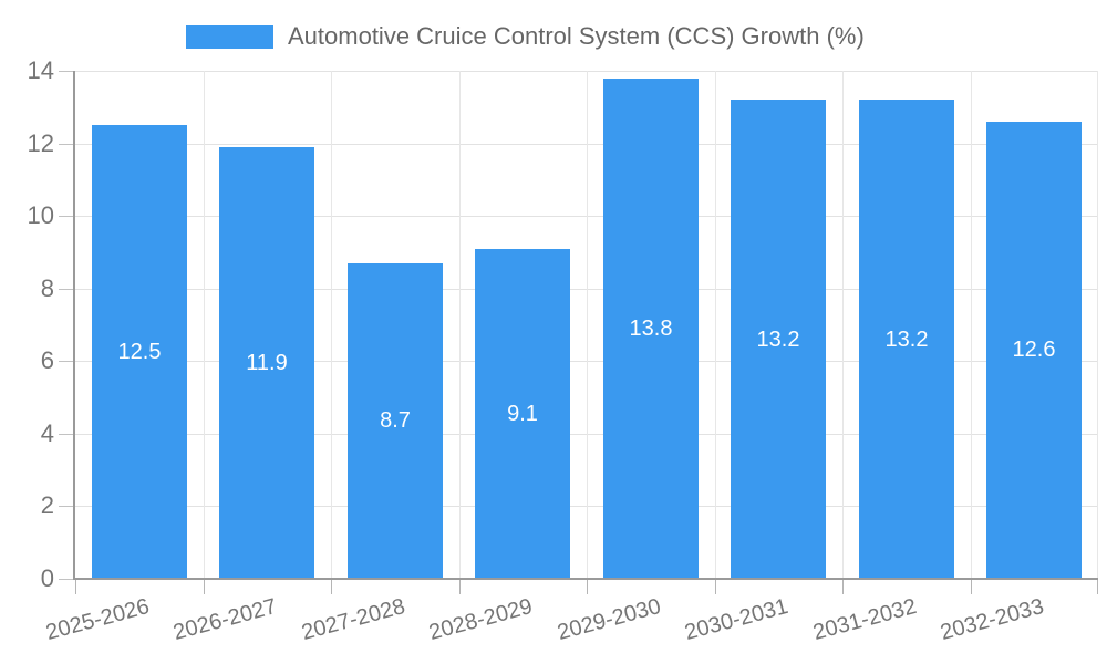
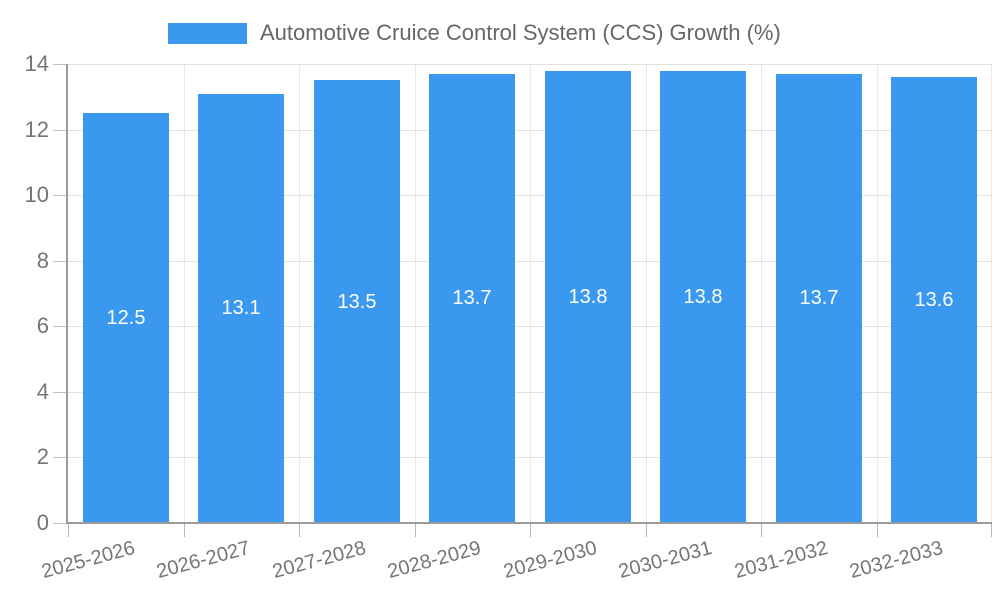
2026-2027: 11.9 -> 13.1
2027-2028: 8.7 -> 13.5
2028-2029: 9.1 -> 13.7
2030-2031: 13.2 -> 13.8
2031-2032: 13.2 -> 13.7
2032-2033: 12.6 -> 13.6
